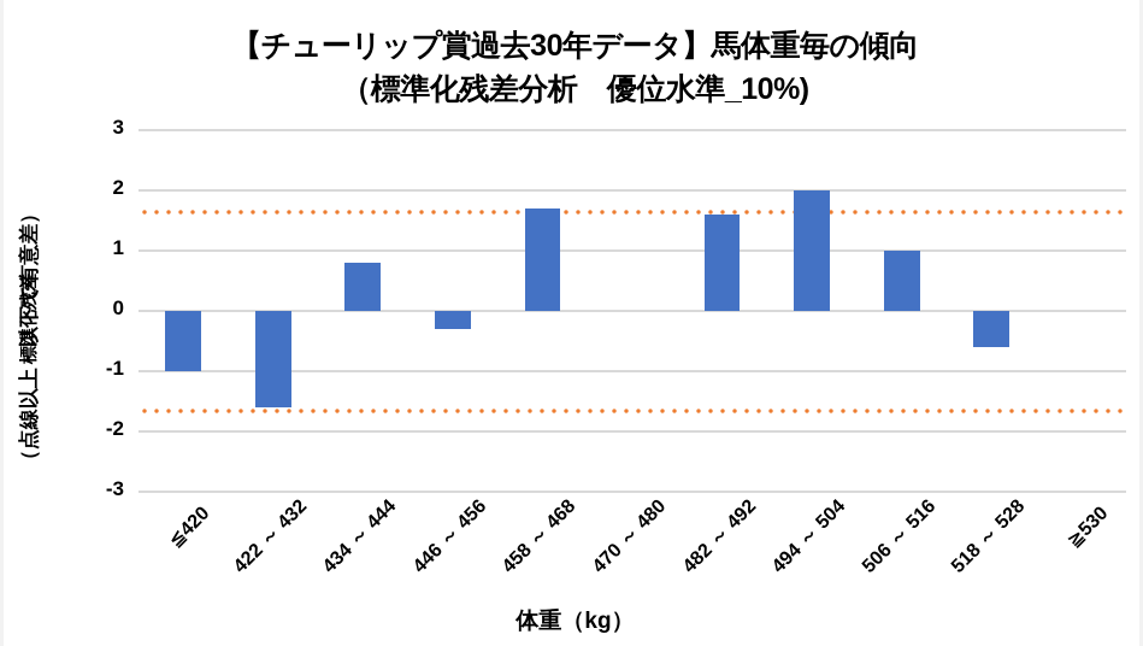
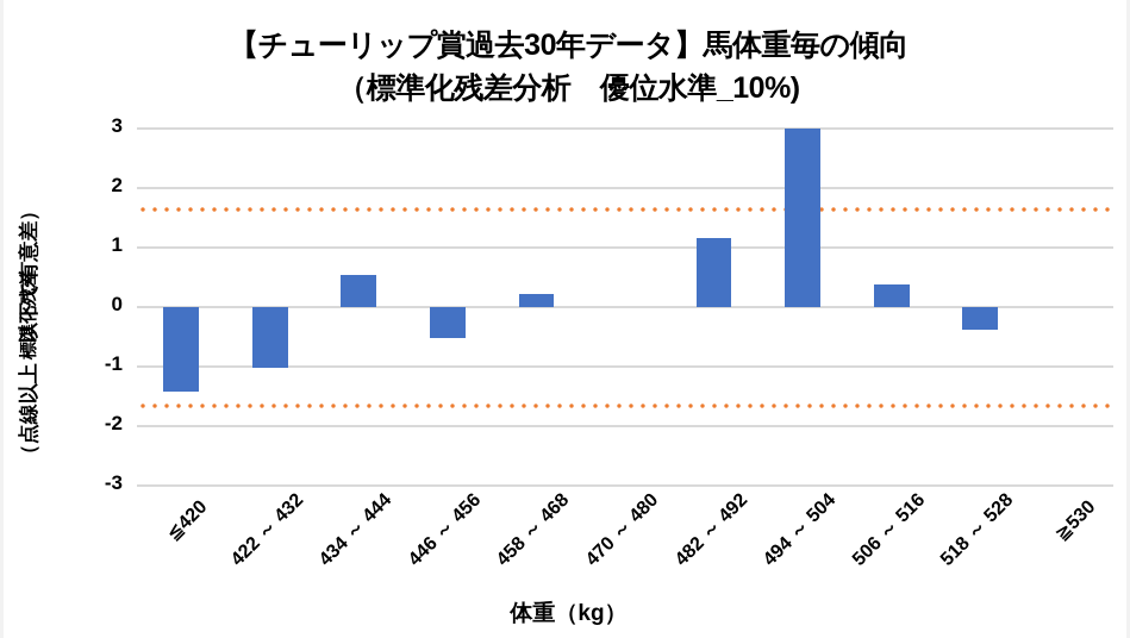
≦420: -1.0 -> -1.4
422 ～ 432: -1.6 -> -1.0
434 ～ 444: 0.8 -> 0.5
446 ～ 456: -0.3 -> -0.5
458 ～ 468: 1.7 -> 0.2
482 ～ 492: 1.6 -> 1.2
494 ～ 504: 2.0 -> 3.0
506 ～ 516: 1.0 -> 0.4
518 ～ 528: -0.6 -> -0.4
